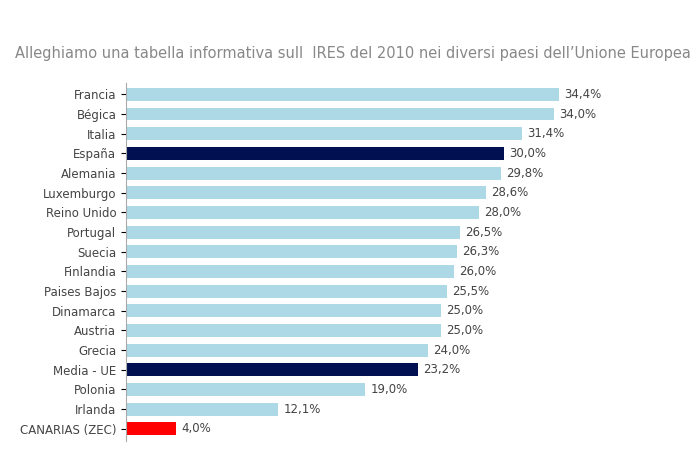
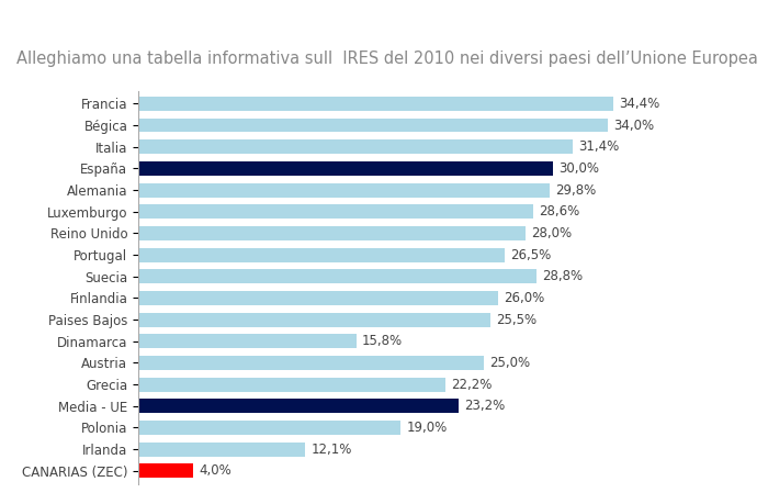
Suecia: 26,3% -> 28,8%
Dinamarca: 25,0% -> 15,8%
Grecia: 24,0% -> 22,2%
